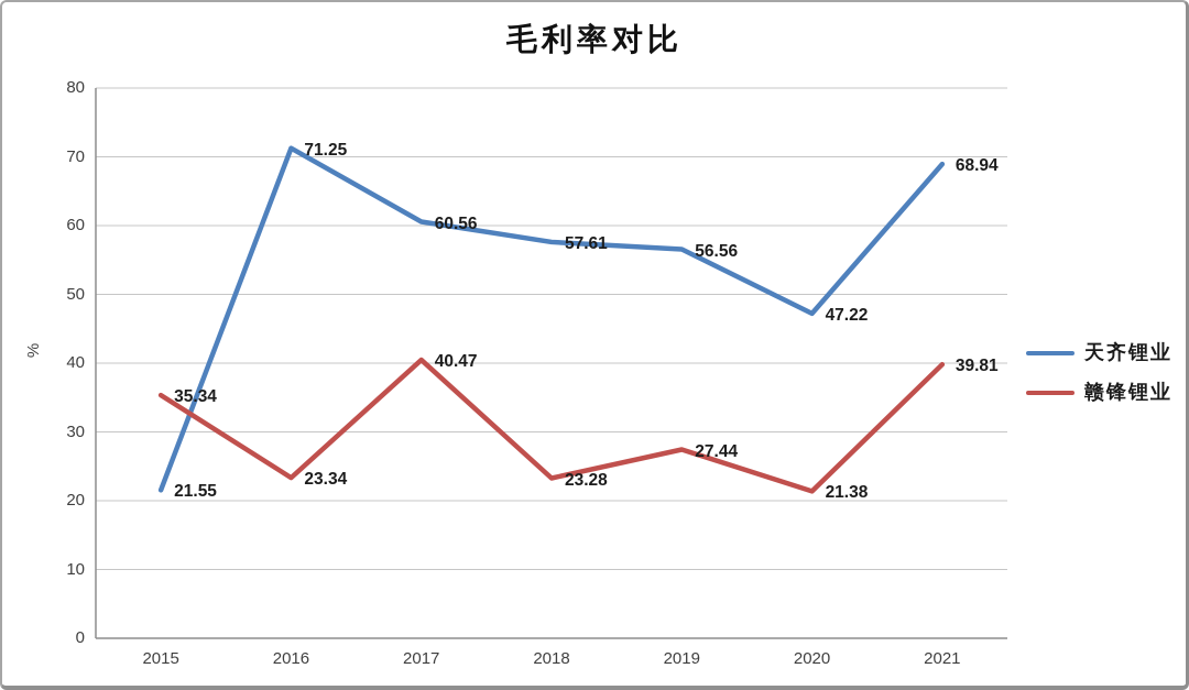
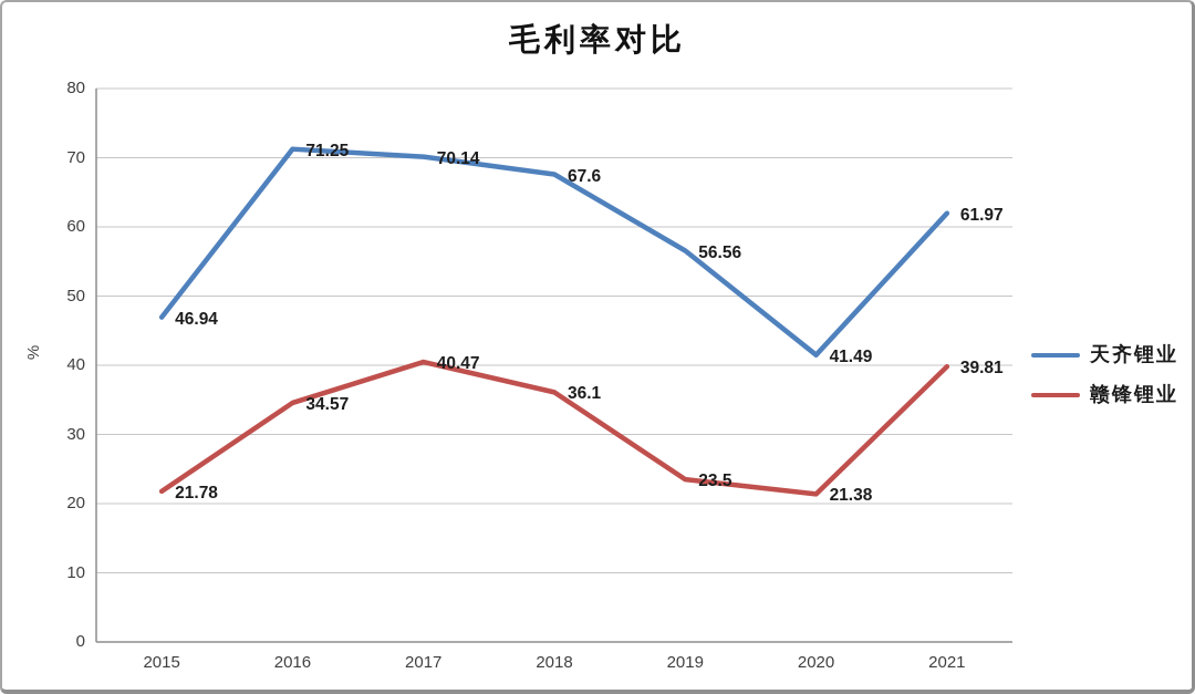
天齐锂业/2015: 21.55 -> 46.94
赣锋锂业/2015: 35.34 -> 21.78
赣锋锂业/2016: 23.34 -> 34.57
天齐锂业/2017: 60.56 -> 70.14
天齐锂业/2018: 57.61 -> 67.6
赣锋锂业/2018: 23.28 -> 36.1
赣锋锂业/2019: 27.44 -> 23.5
天齐锂业/2020: 47.22 -> 41.49
天齐锂业/2021: 68.94 -> 61.97
